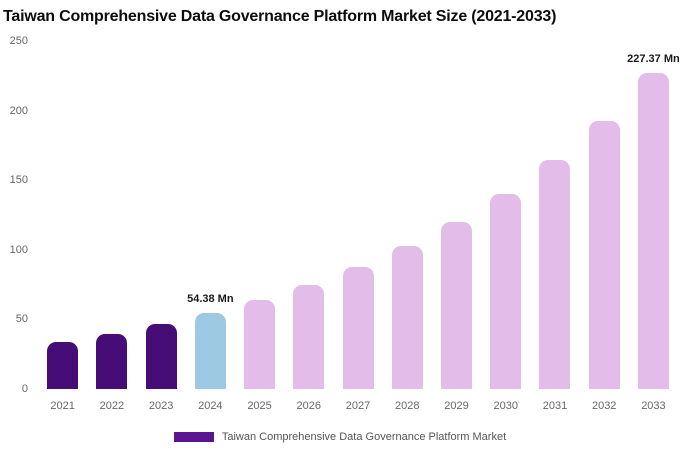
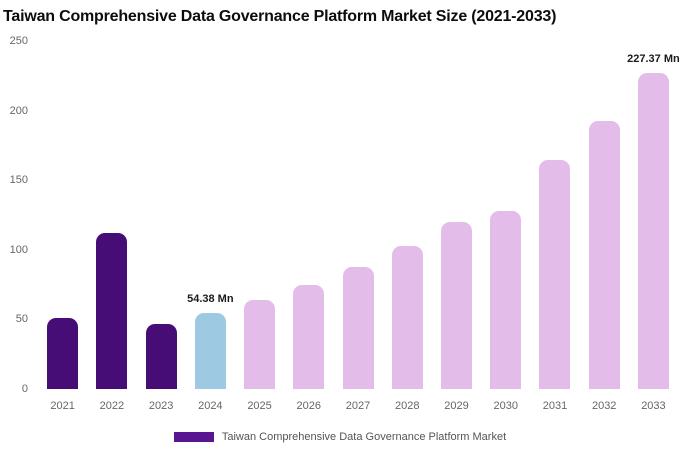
2021: 34 -> 51
2022: 40 -> 112
2030: 140 -> 128
